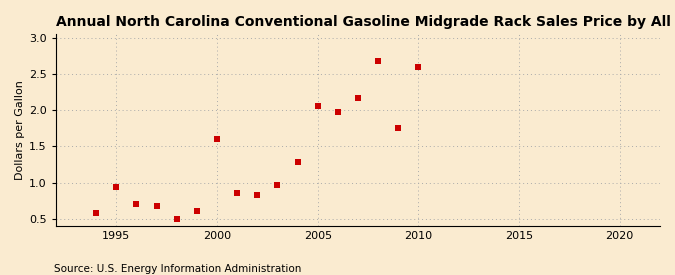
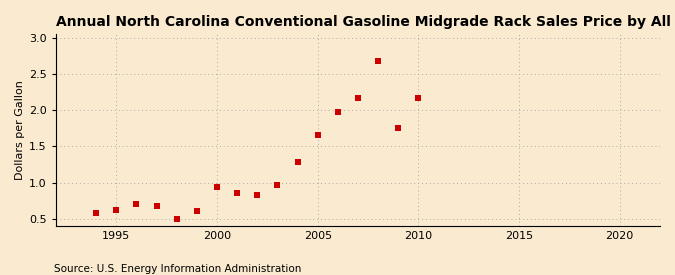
1995: 0.94 -> 0.62
2000: 1.60 -> 0.94
2005: 2.06 -> 1.66
2010: 2.60 -> 2.17
